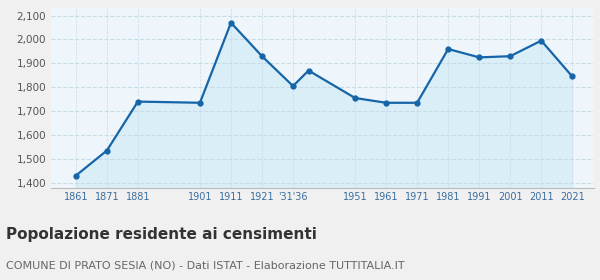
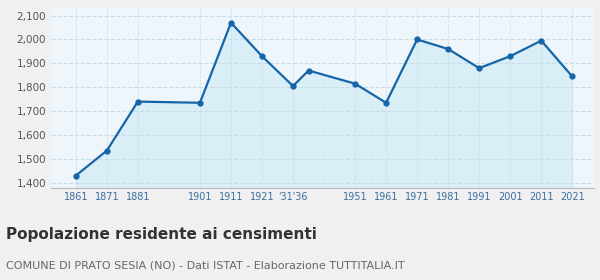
1951: 1,755 -> 1,815
1971: 1,735 -> 2,000
1991: 1,925 -> 1,880
